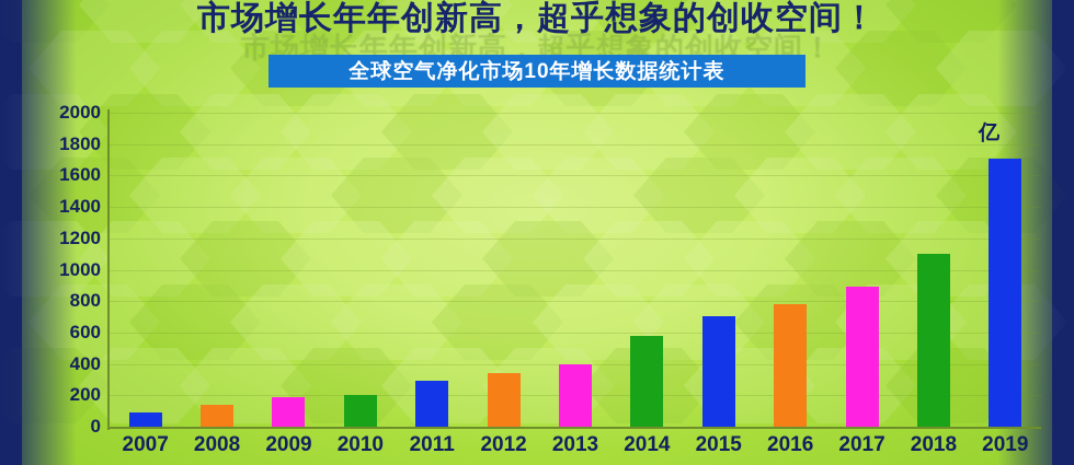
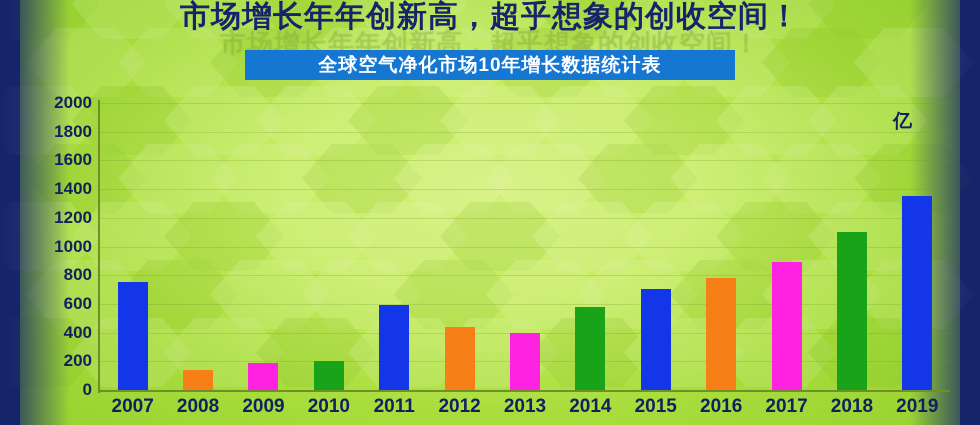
2007: 90 -> 750
2011: 290 -> 590
2012: 340 -> 440
2019: 1700 -> 1350
